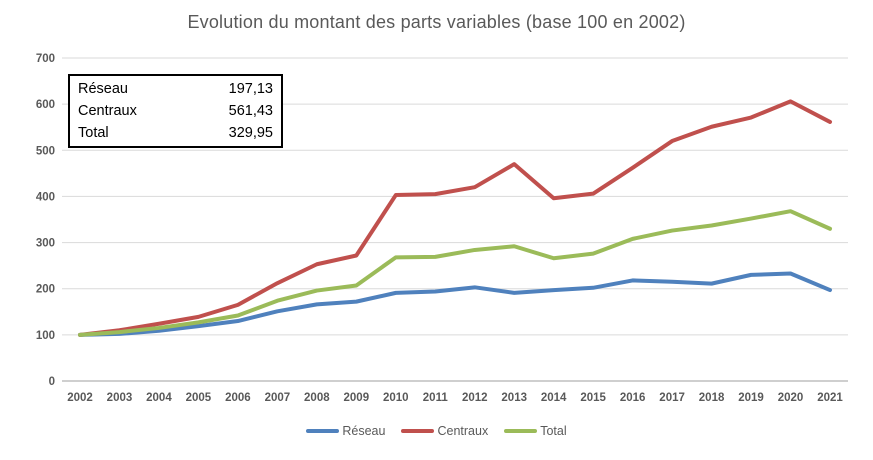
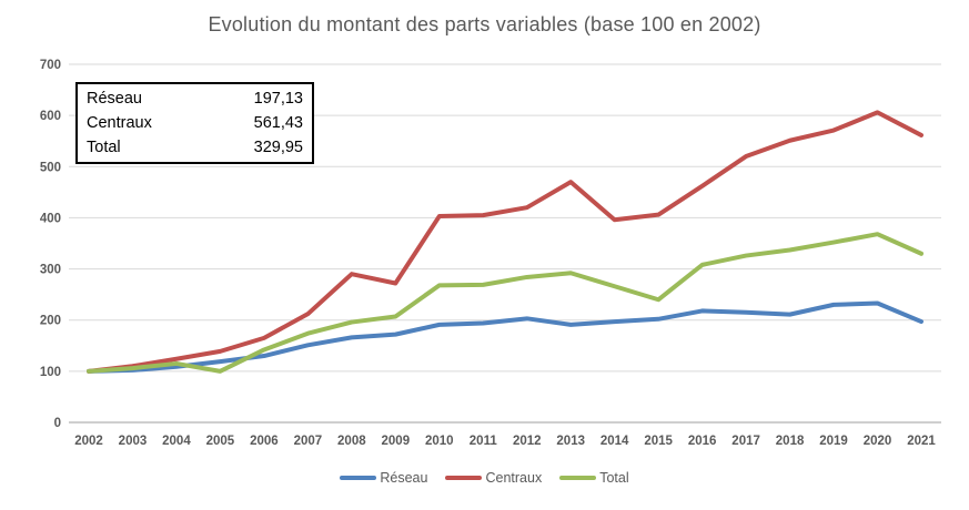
Total/2005: 130 -> 100
Centraux/2008: 250 -> 290
Total/2015: 280 -> 240
